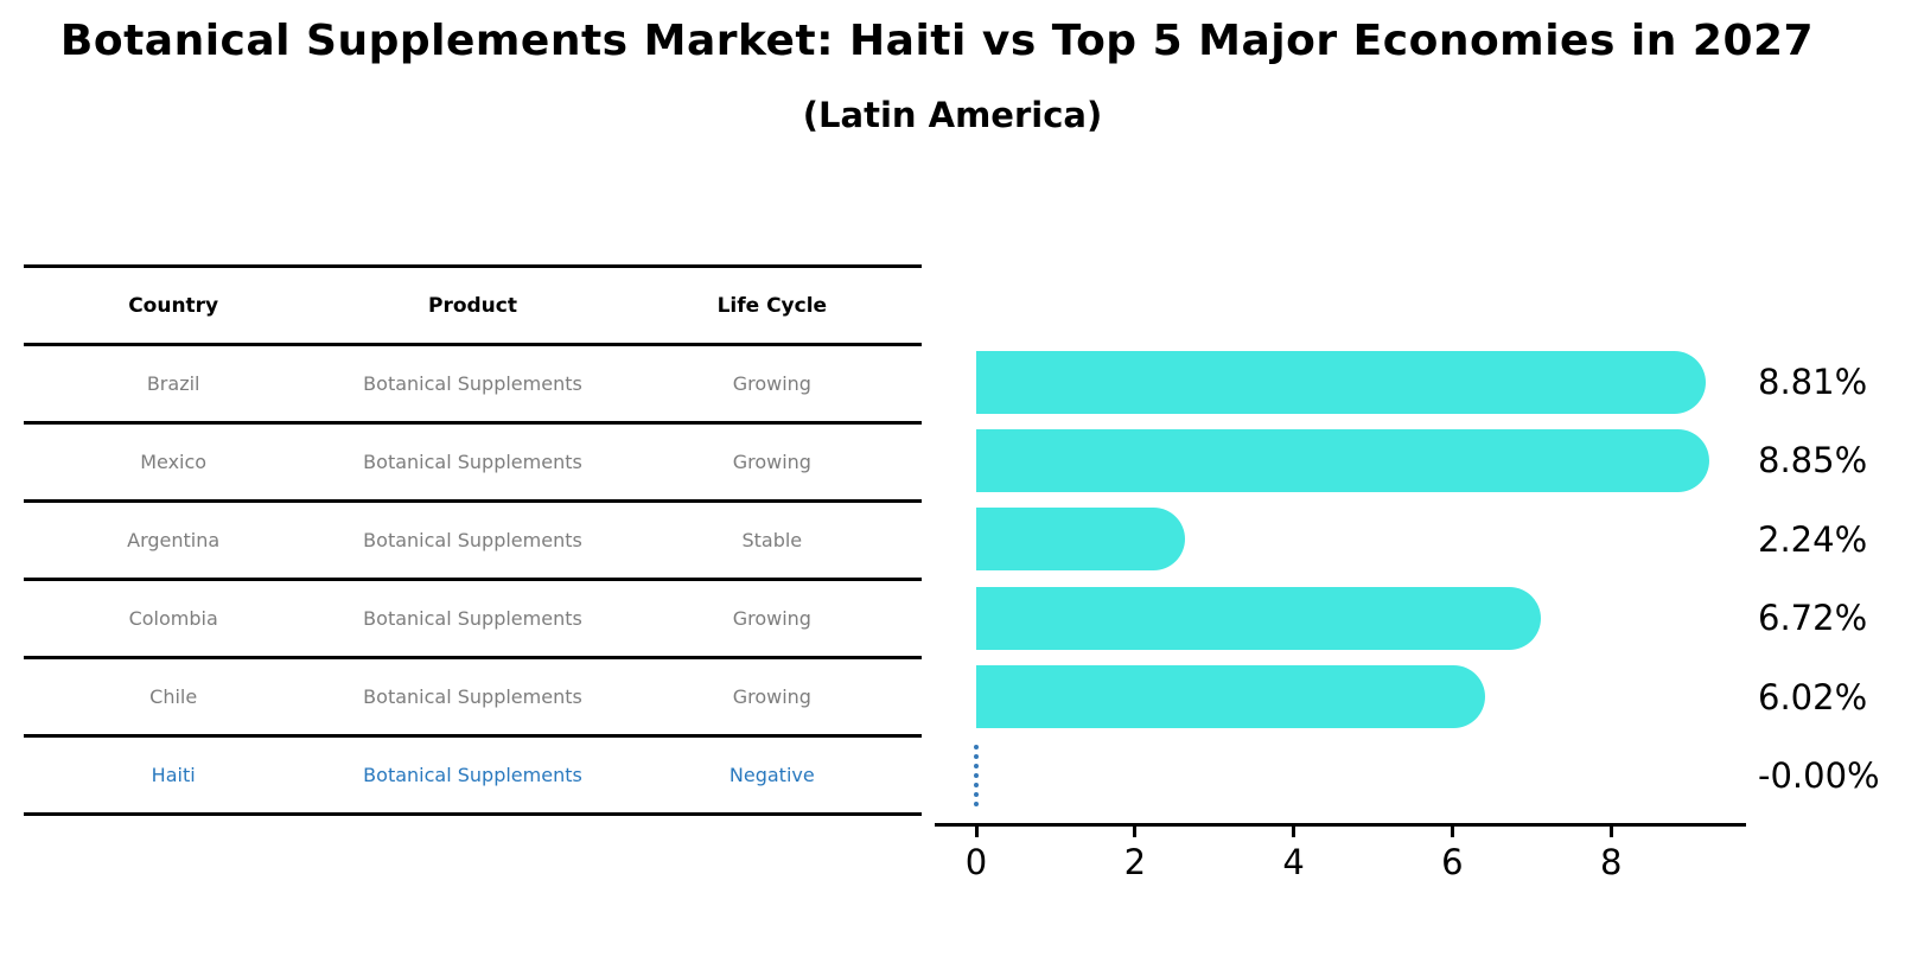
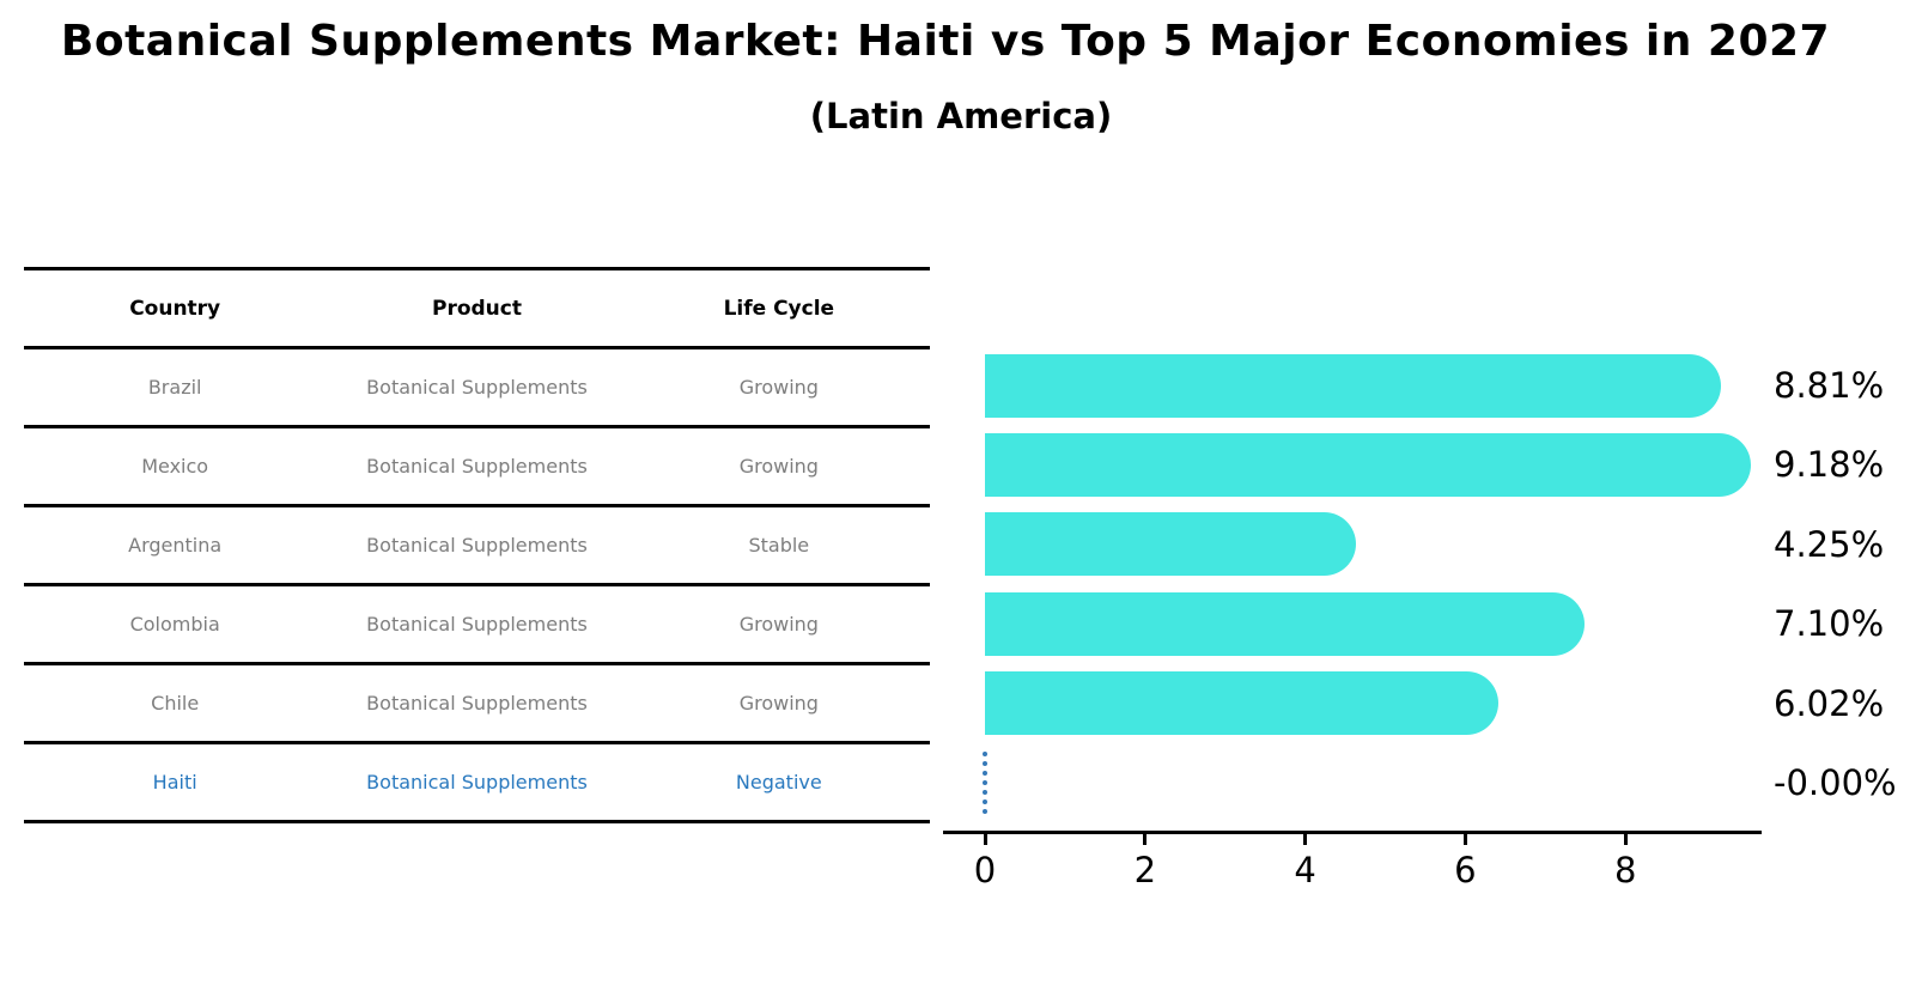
Mexico: 8.85% -> 9.18%
Argentina: 2.24% -> 4.25%
Colombia: 6.72% -> 7.10%
